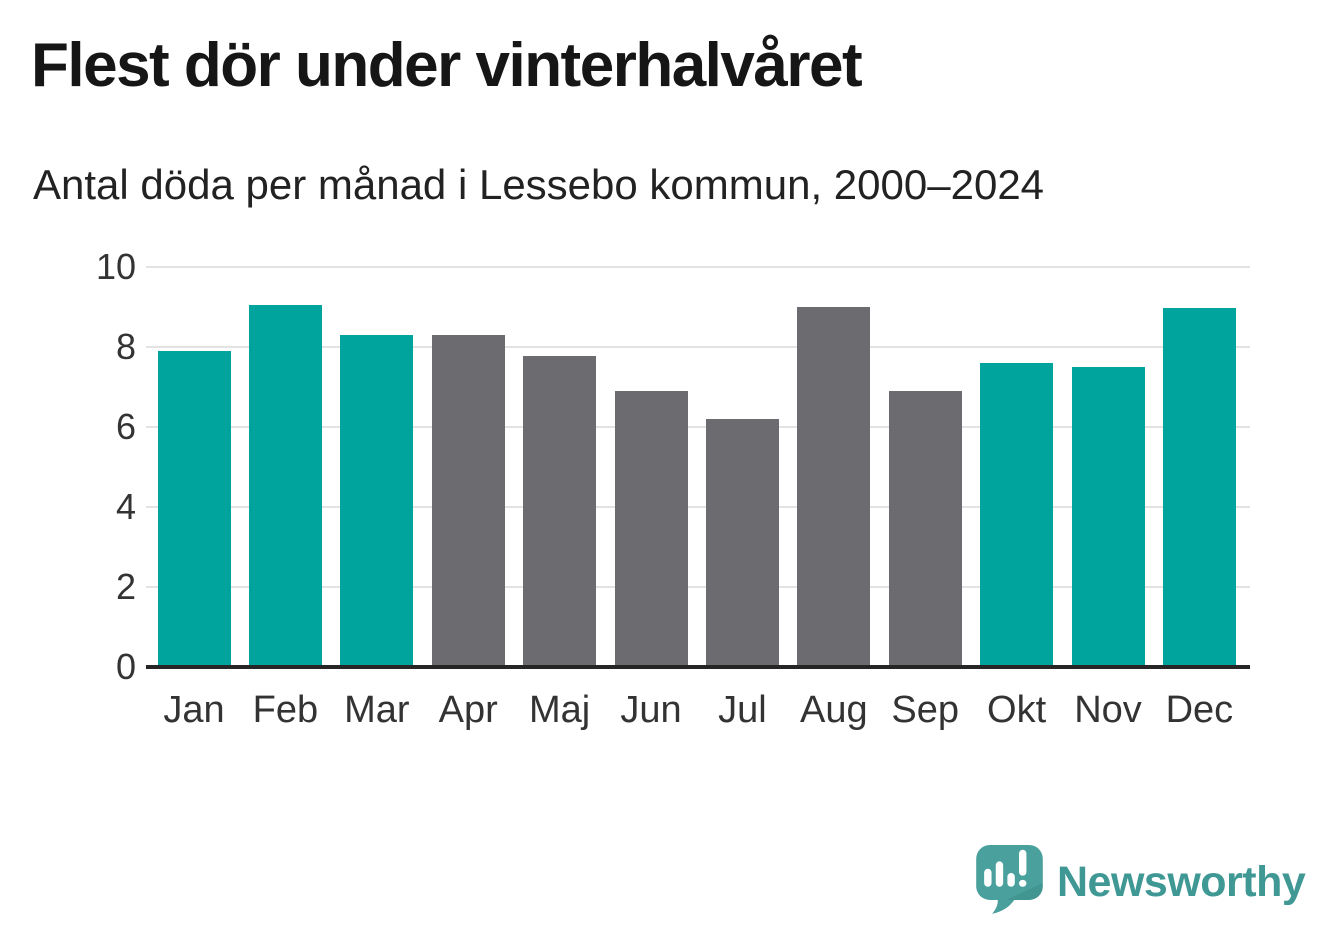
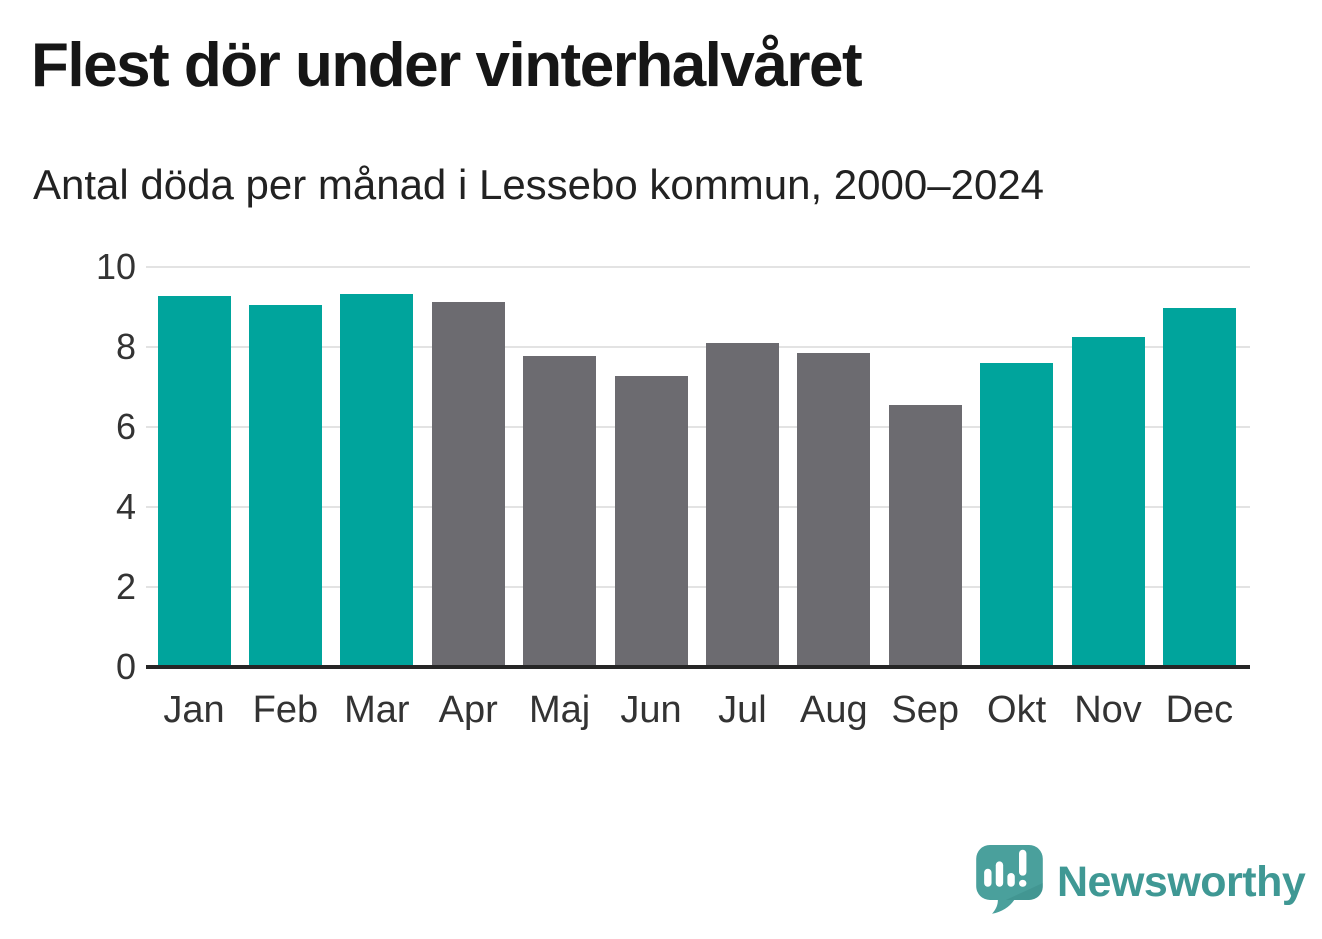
Jan: 7.9 -> 9.3
Mar: 8.3 -> 9.3
Apr: 8.3 -> 9.1
Jun: 6.9 -> 7.3
Jul: 6.2 -> 8.1
Aug: 9.0 -> 7.9
Sep: 6.9 -> 6.5
Nov: 7.5 -> 8.2
